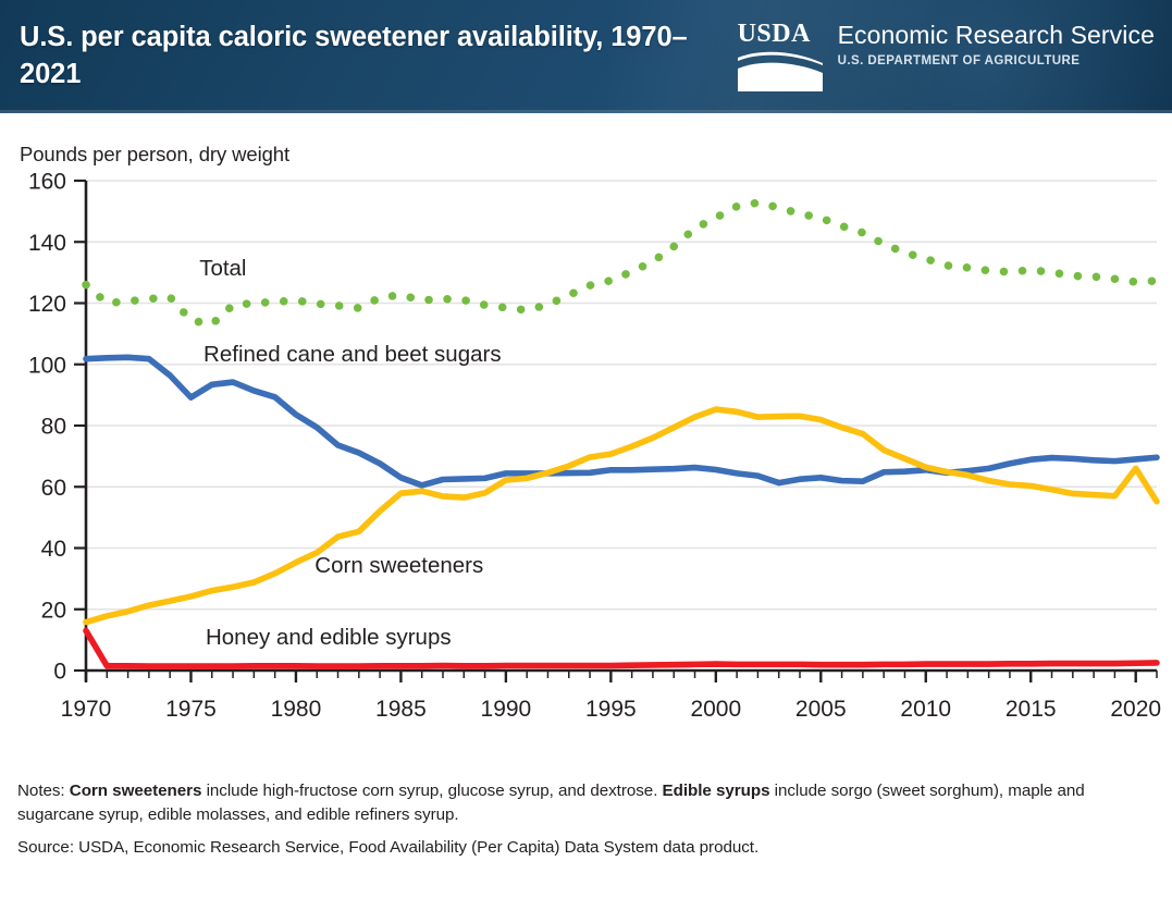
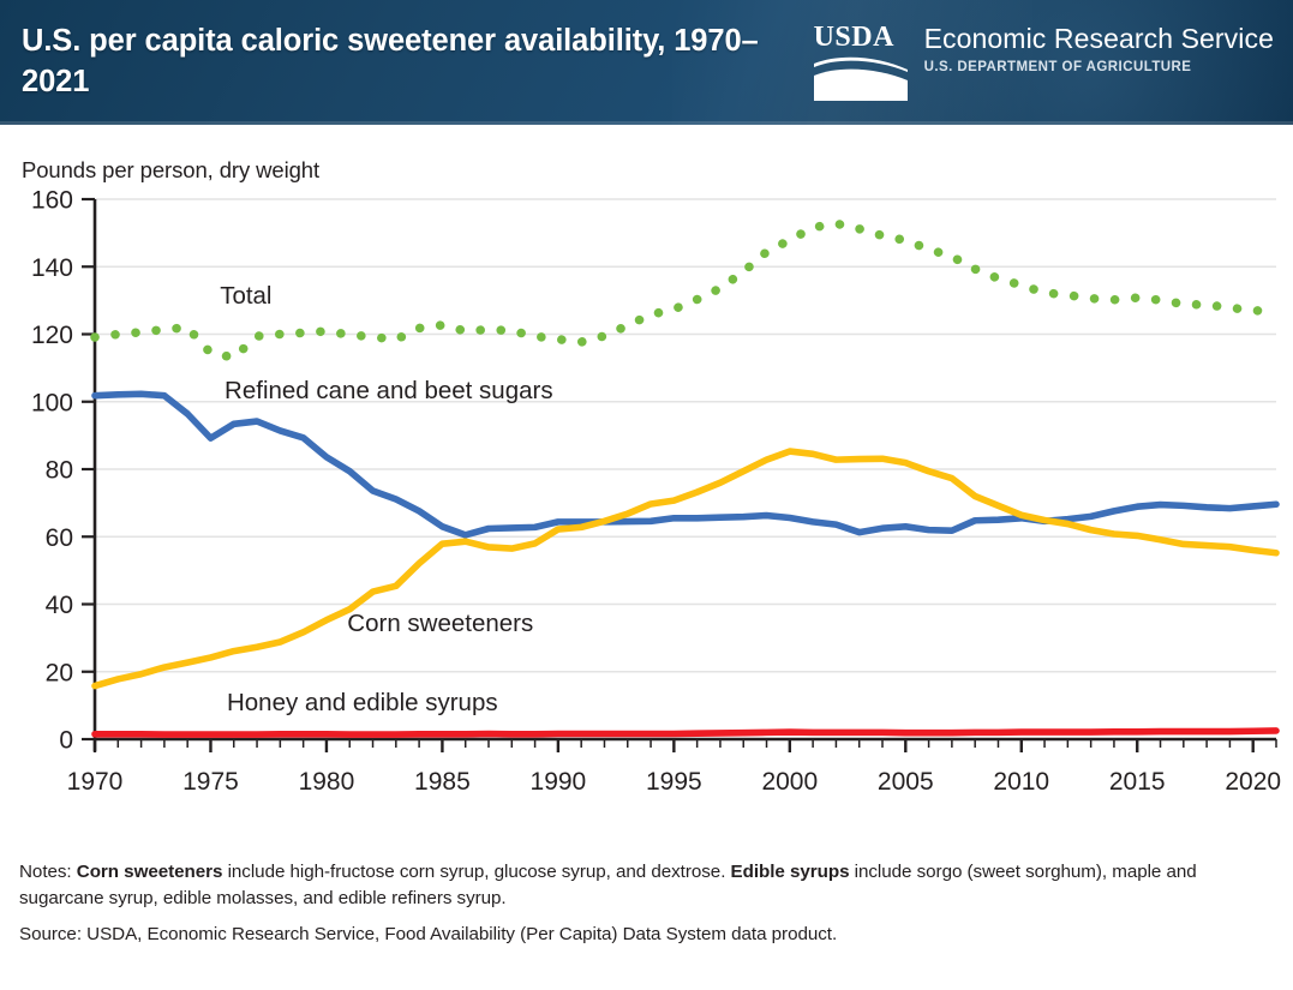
Total/1970: 126 -> 119
Honey and edible syrups/1970: 13 -> 2
Corn sweeteners/2020: 66 -> 56
